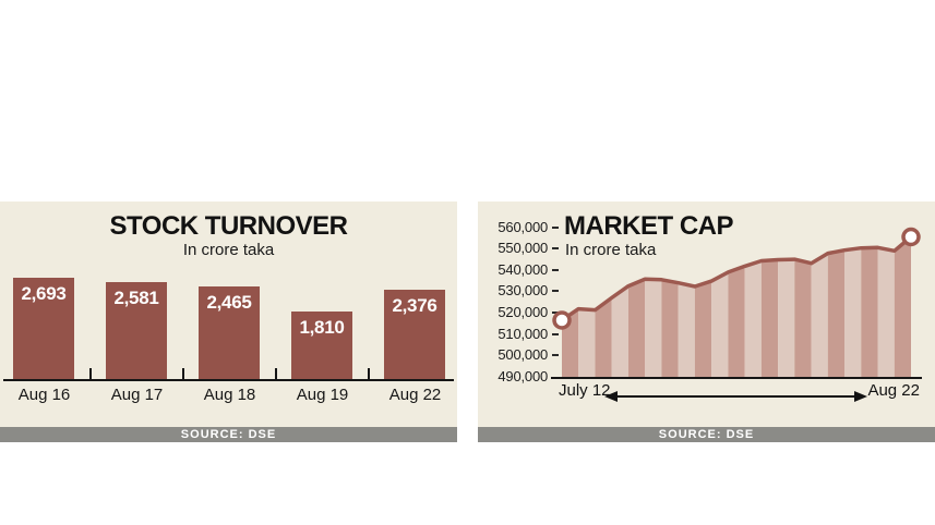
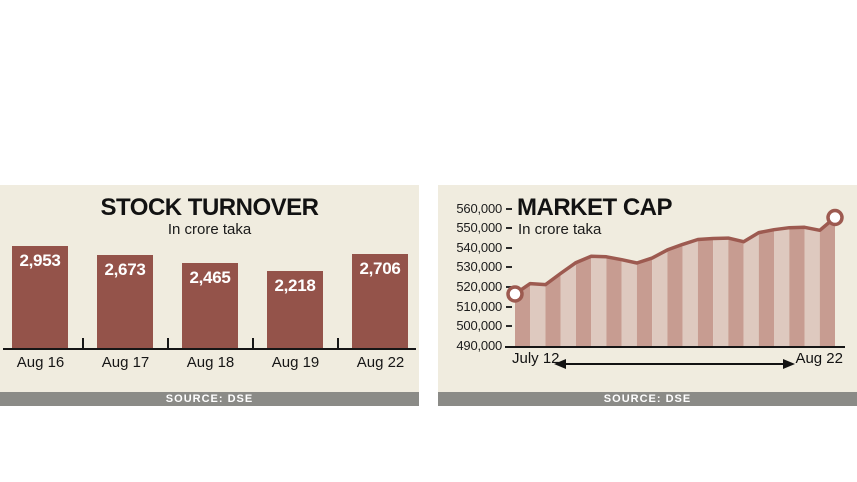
STOCK TURNOVER/Aug 16: 2,693 -> 2,953
STOCK TURNOVER/Aug 17: 2,581 -> 2,673
STOCK TURNOVER/Aug 19: 1,810 -> 2,218
STOCK TURNOVER/Aug 22: 2,376 -> 2,706
